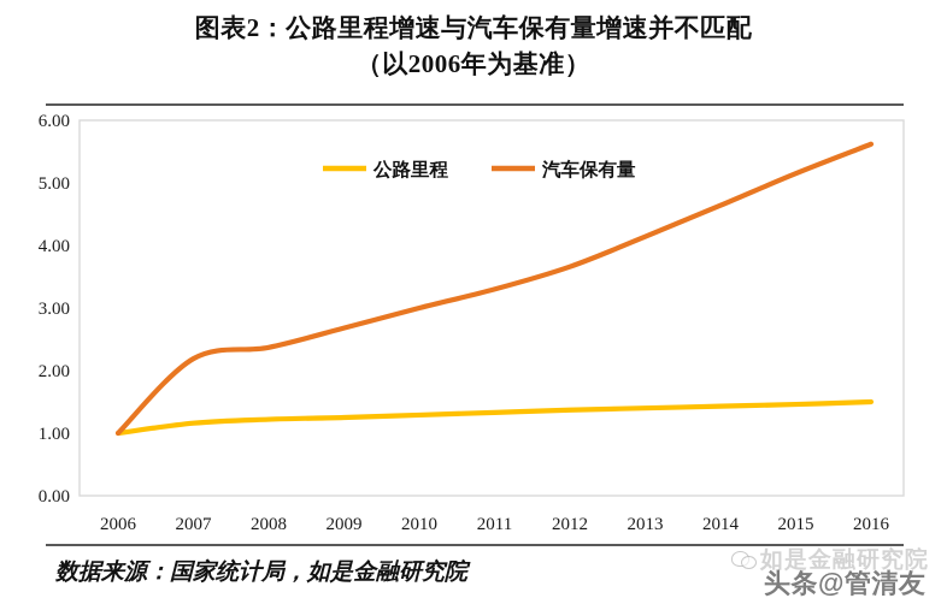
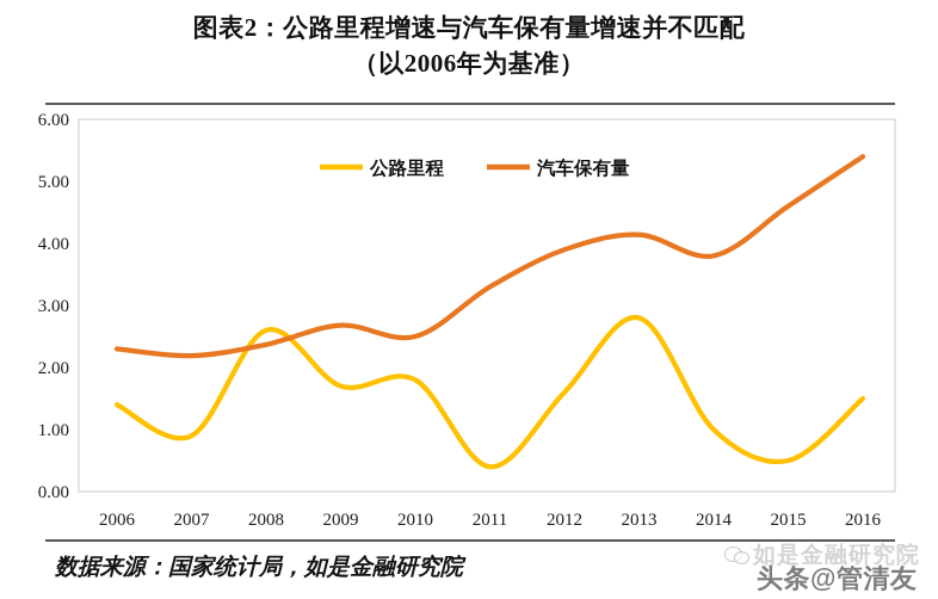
公路里程/2006: 1.0 -> 1.4
汽车保有量/2006: 1.0 -> 2.3
公路里程/2007: 1.2 -> 0.9
公路里程/2008: 1.2 -> 2.6
公路里程/2009: 1.2 -> 1.7
公路里程/2010: 1.3 -> 1.8
汽车保有量/2010: 3.0 -> 2.5
公路里程/2011: 1.3 -> 0.4
公路里程/2012: 1.4 -> 1.6
汽车保有量/2012: 3.7 -> 3.9
公路里程/2013: 1.4 -> 2.8
公路里程/2014: 1.4 -> 1.0
汽车保有量/2014: 4.6 -> 3.8
公路里程/2015: 1.5 -> 0.5
汽车保有量/2015: 5.2 -> 4.6
汽车保有量/2016: 5.6 -> 5.4
